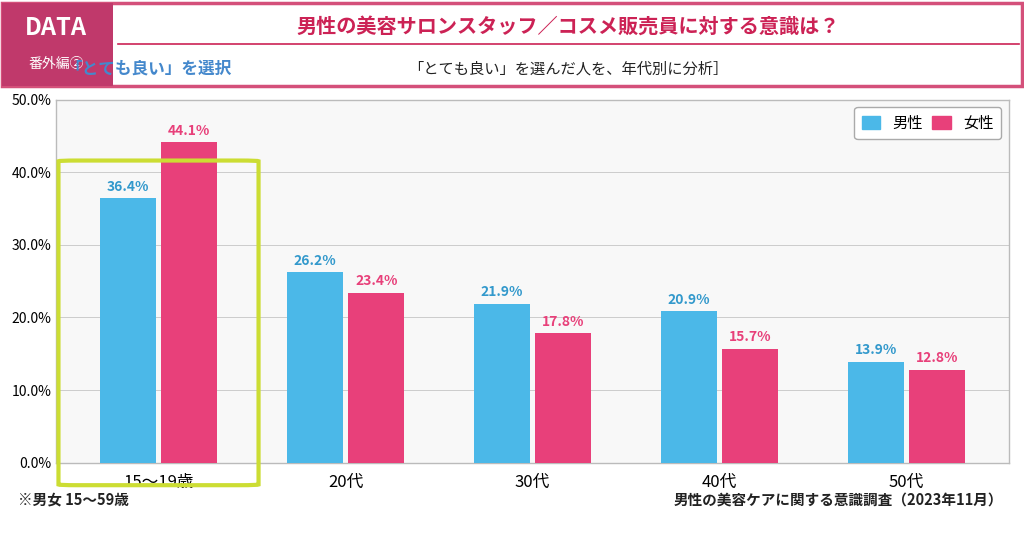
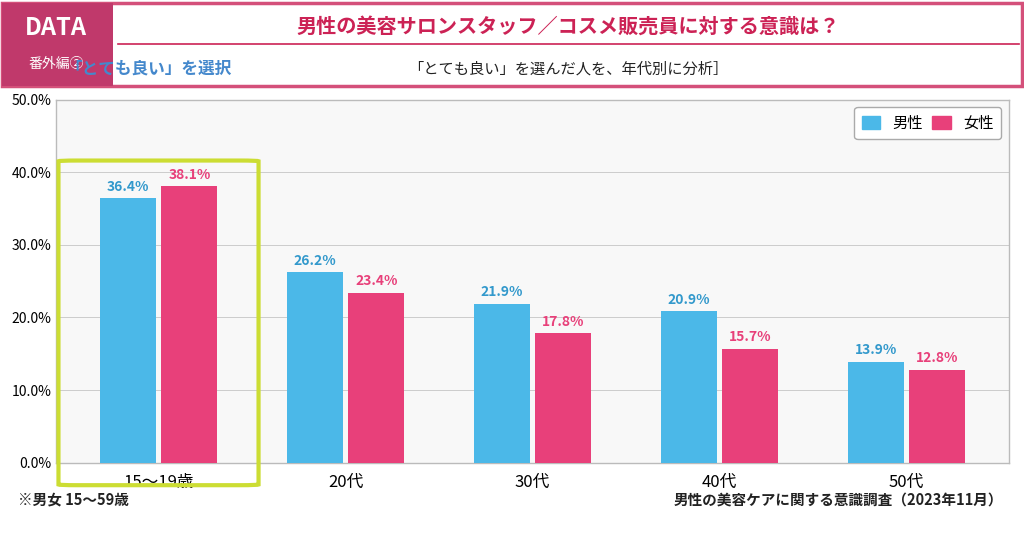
女性/15〜19歳: 44.1% -> 38.1%
